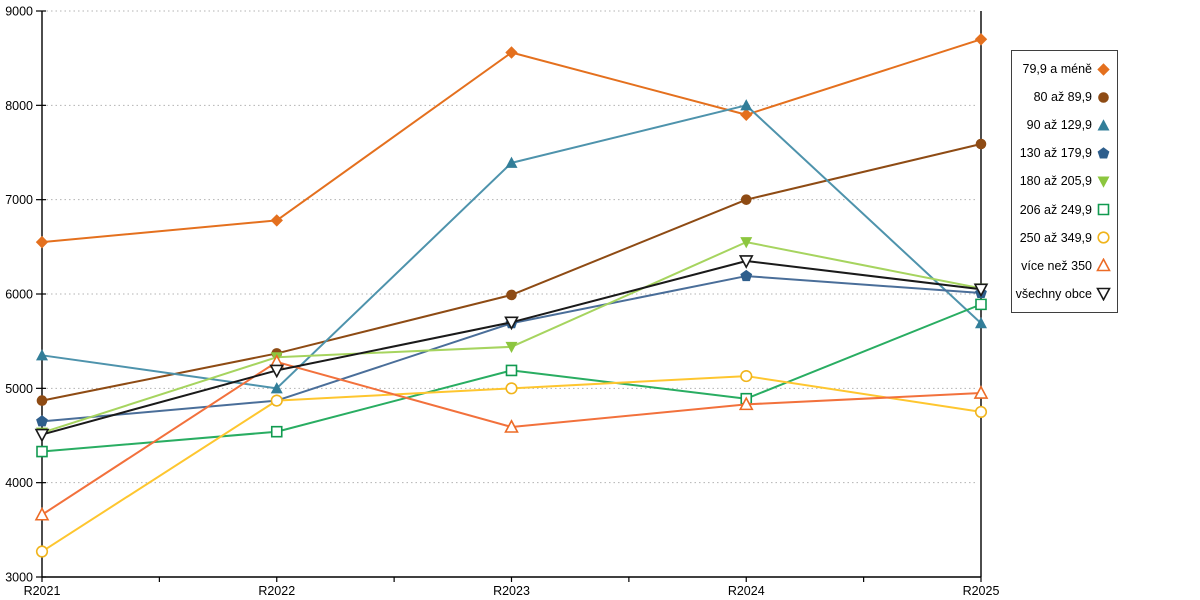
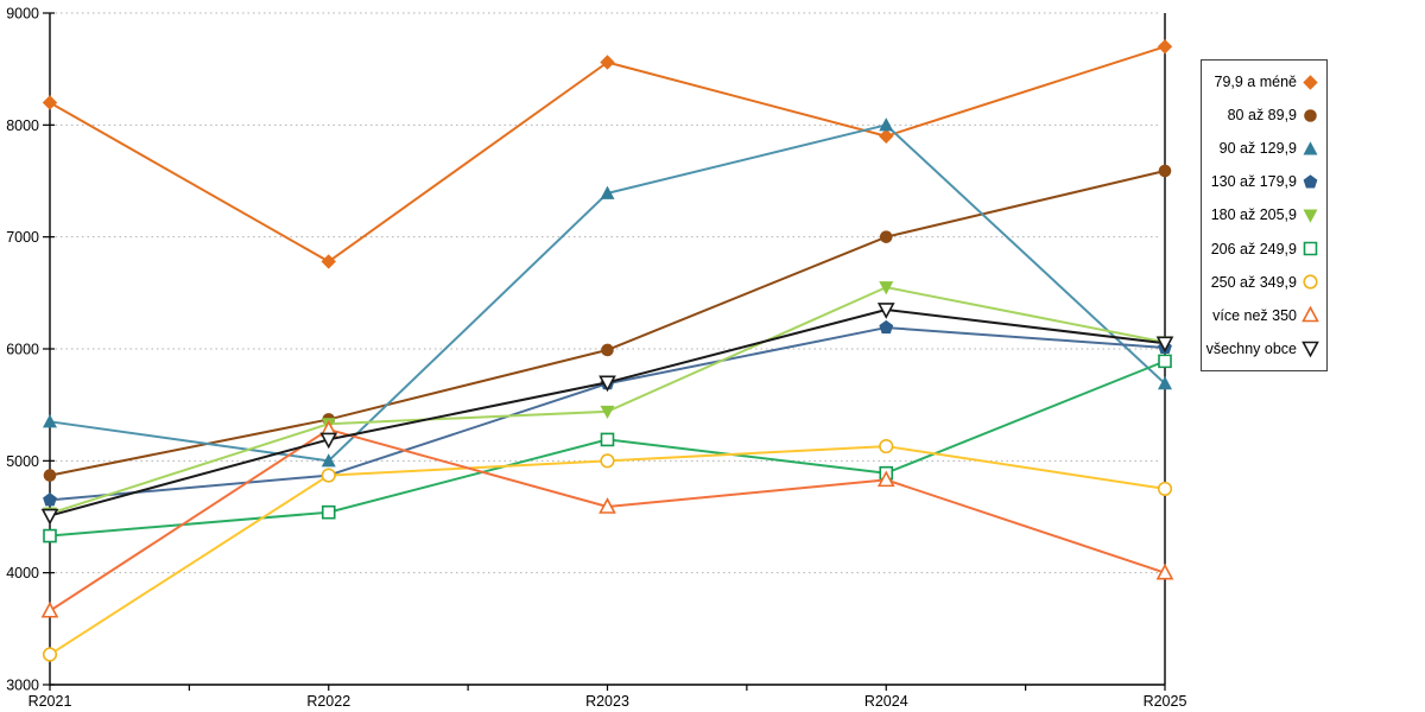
79,9 a méně/R2021: 6600 -> 8200
více než 350/R2025: 5000 -> 4000
